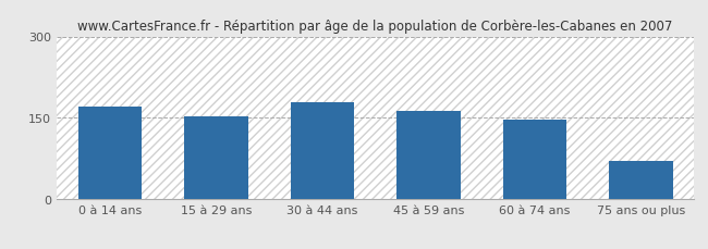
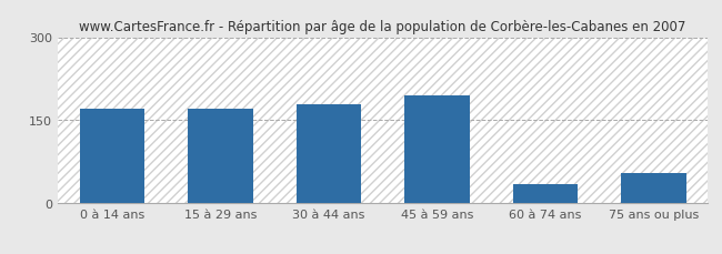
15 à 29 ans: 153 -> 170
45 à 59 ans: 163 -> 195
60 à 74 ans: 146 -> 35
75 ans ou plus: 70 -> 55
